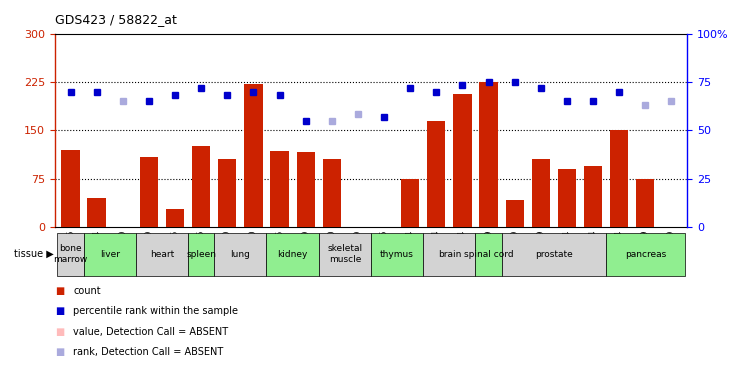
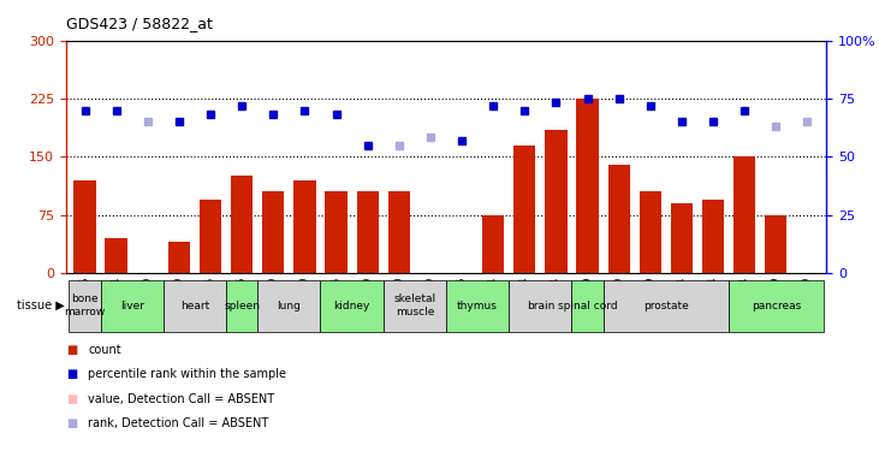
GSM12719: 108 -> 40
GSM12645: 28 -> 95
GSM12670: 222 -> 120
GSM12655: 118 -> 105
GSM12699: 116 -> 105
GSM12714: 206 -> 185
GSM12709: 42 -> 140
